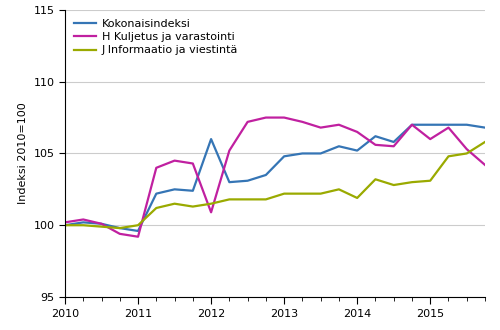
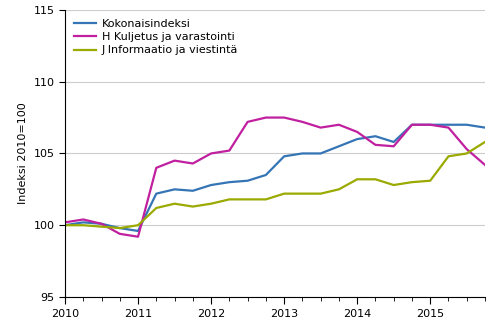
Kokonaisindeksi/2012: 106.0 -> 102.8
H Kuljetus ja varastointi/2012: 100.9 -> 105.0
Kokonaisindeksi/2014: 105.2 -> 106.0
J Informaatio ja viestintä/2014: 101.9 -> 103.2
H Kuljetus ja varastointi/2015: 106.0 -> 107.0
